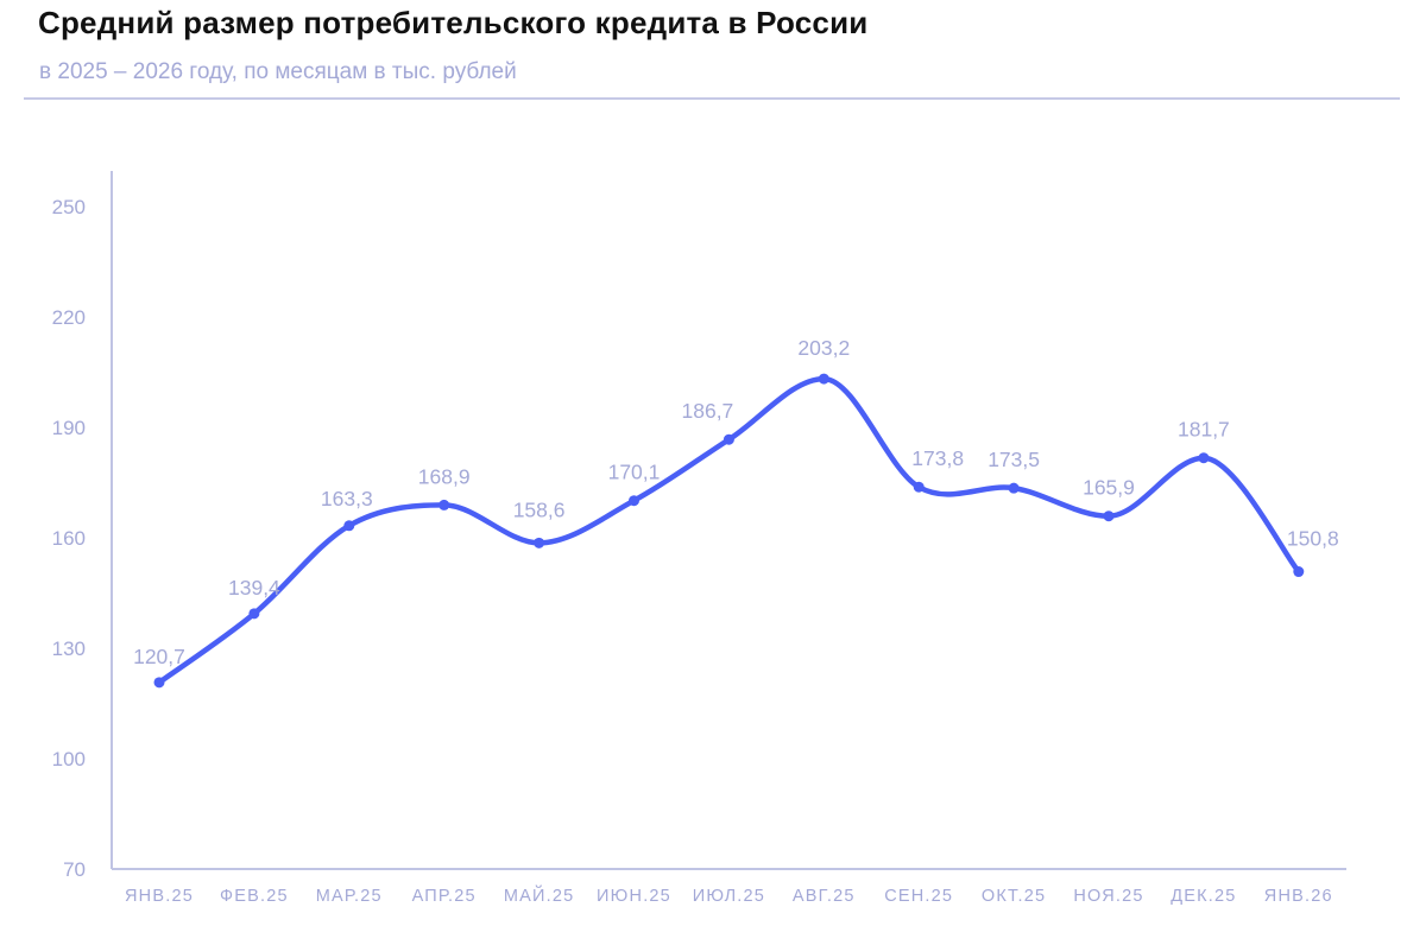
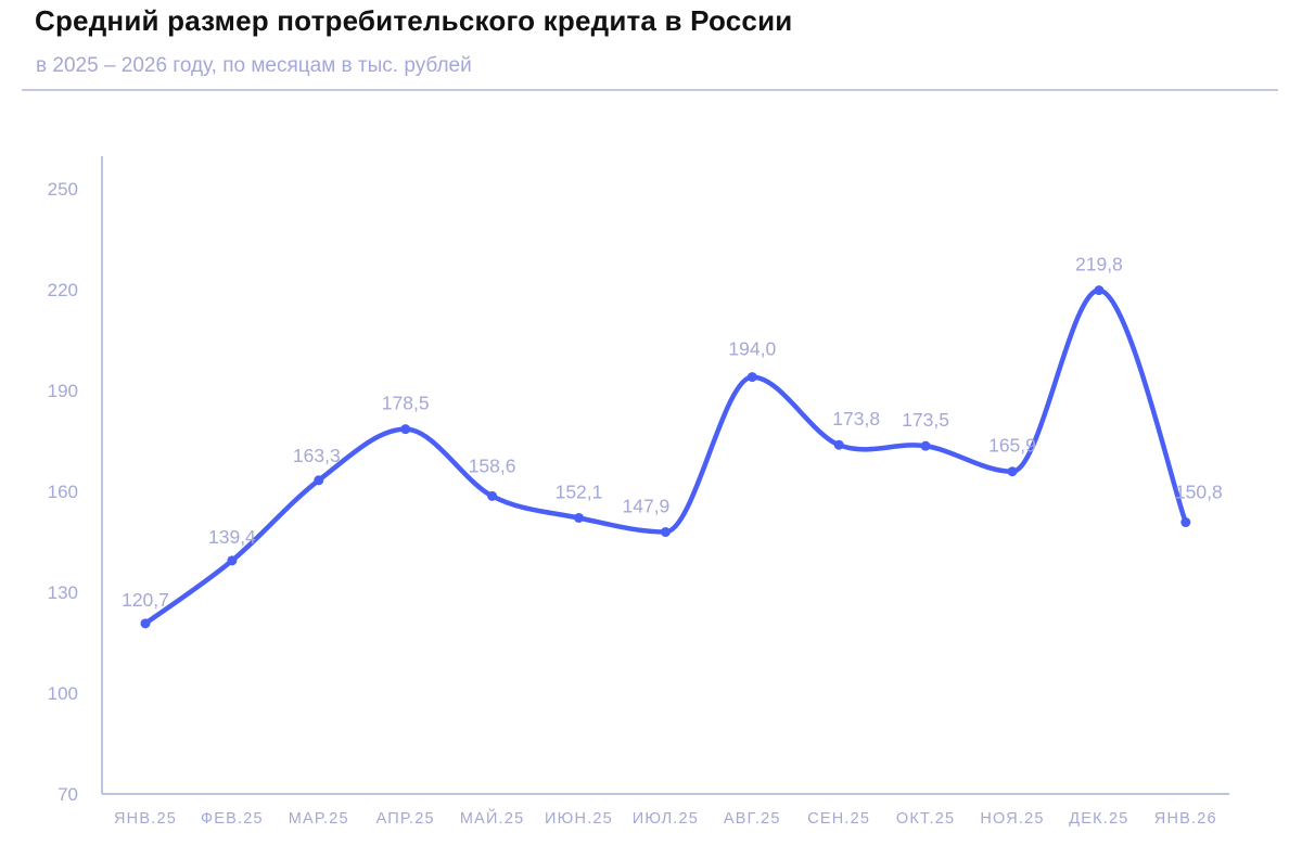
АПР.25: 168,9 -> 178,5
ИЮН.25: 170,1 -> 152,1
ИЮЛ.25: 186,7 -> 147,9
АВГ.25: 203,2 -> 194,0
ДЕК.25: 181,7 -> 219,8
